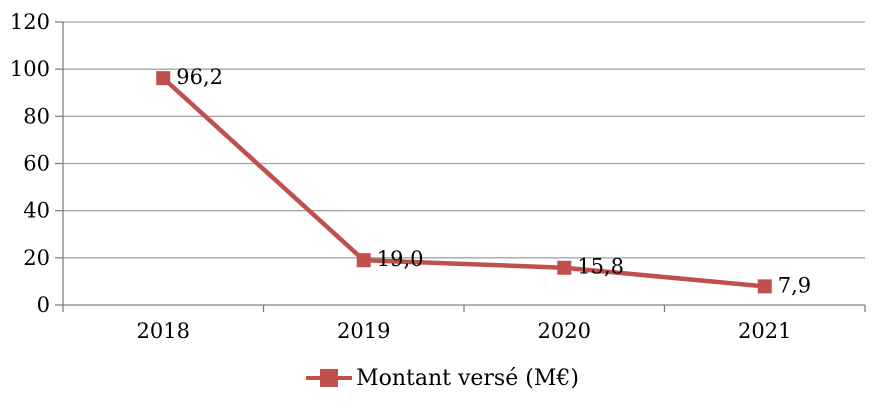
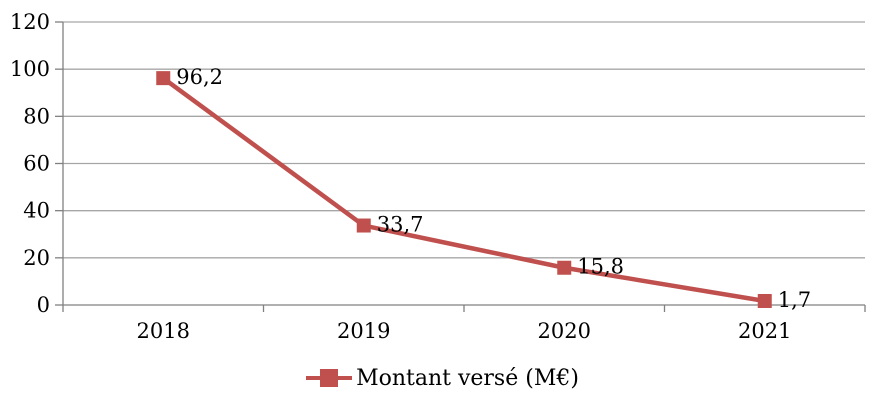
2019: 19,0 -> 33,7
2021: 7,9 -> 1,7
